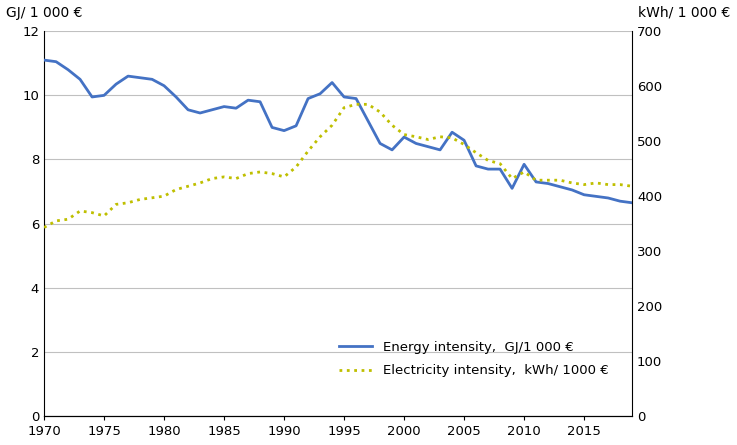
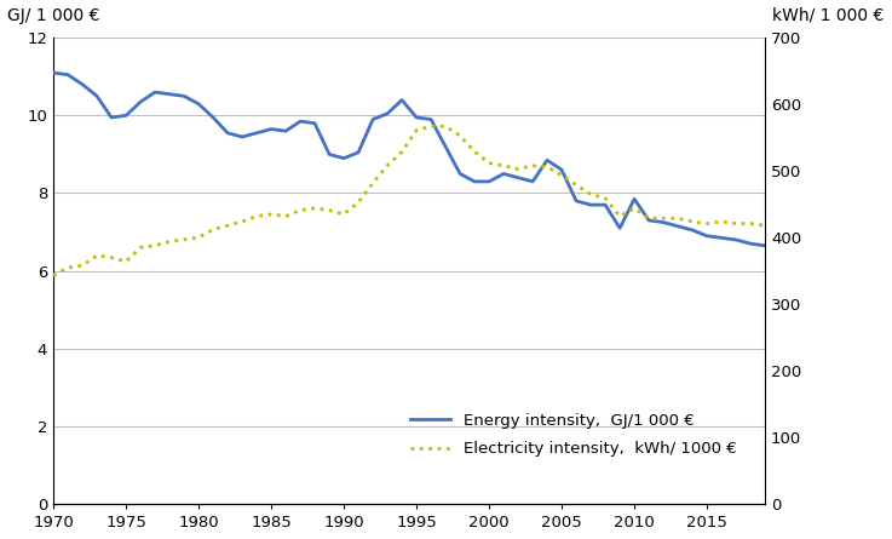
Energy intensity, GJ/1 000 €/2000: 8.70 -> 8.30
